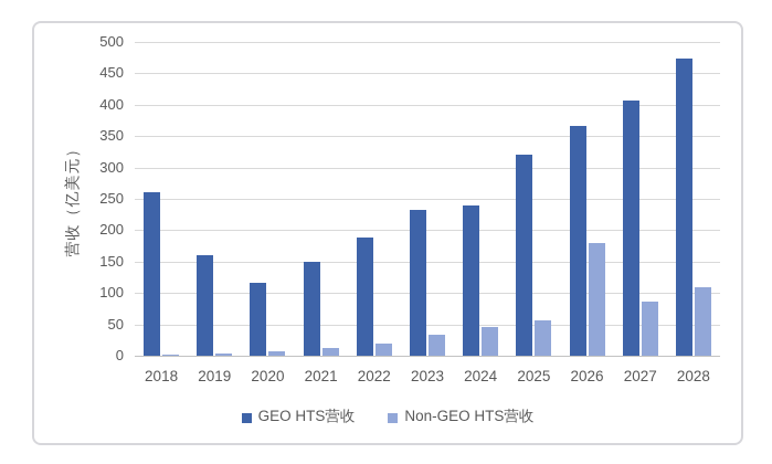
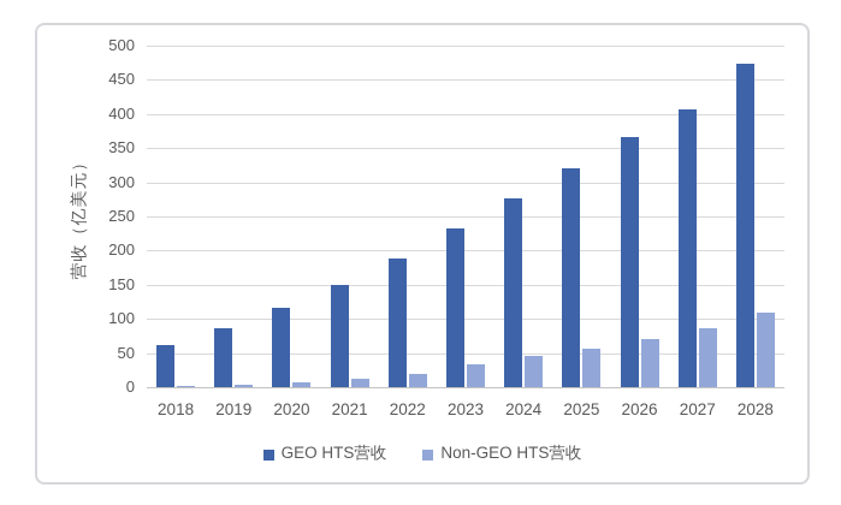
GEO HTS营收/2018: 260 -> 60
GEO HTS营收/2019: 160 -> 90
GEO HTS营收/2024: 240 -> 280
Non-GEO HTS营收/2026: 180 -> 70
